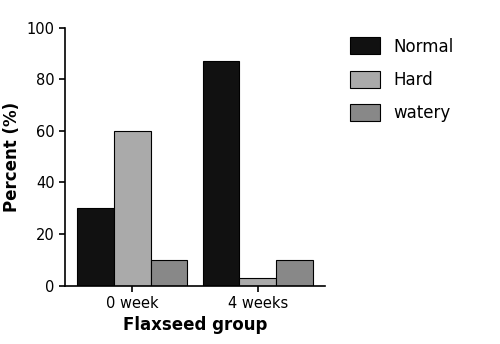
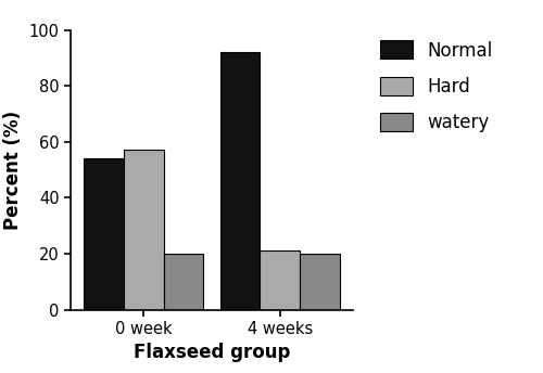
Normal/0 week: 30 -> 54
Hard/0 week: 60 -> 57
watery/0 week: 10 -> 20
Normal/4 weeks: 87 -> 92
Hard/4 weeks: 3 -> 21
watery/4 weeks: 10 -> 20
